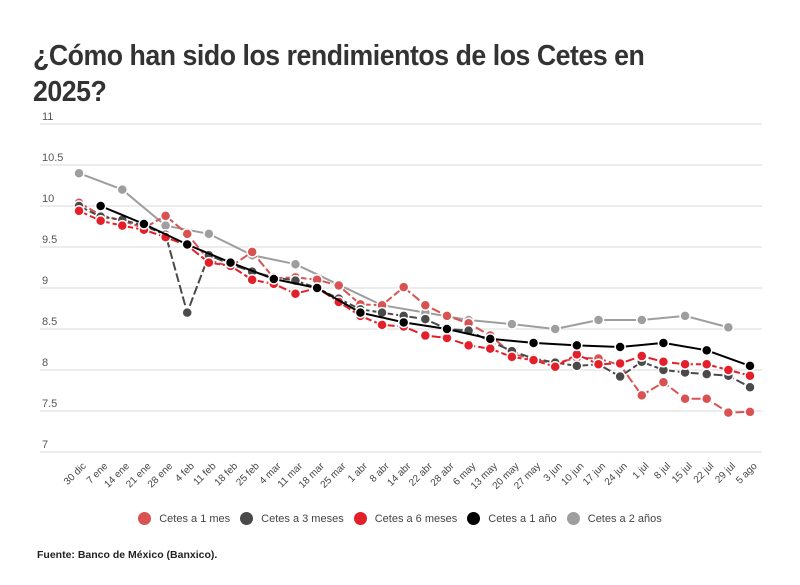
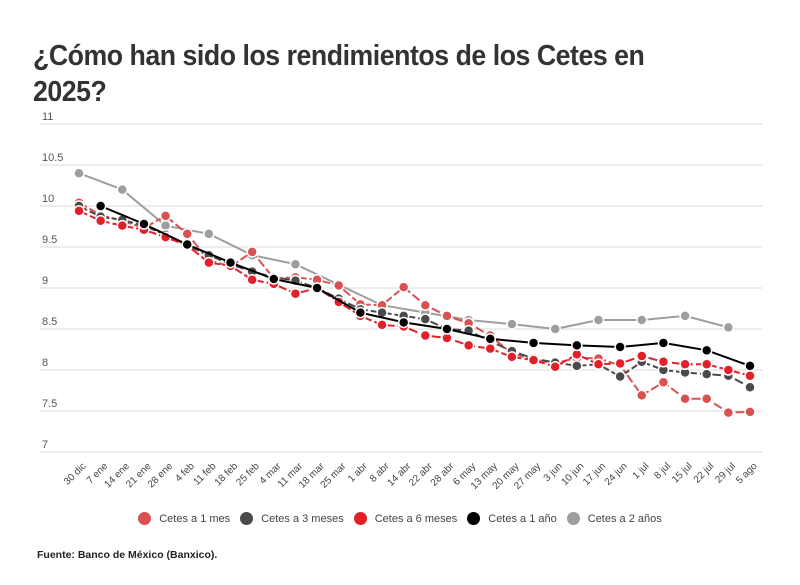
Cetes a 3 meses/4 feb: 8.7 -> 9.5
